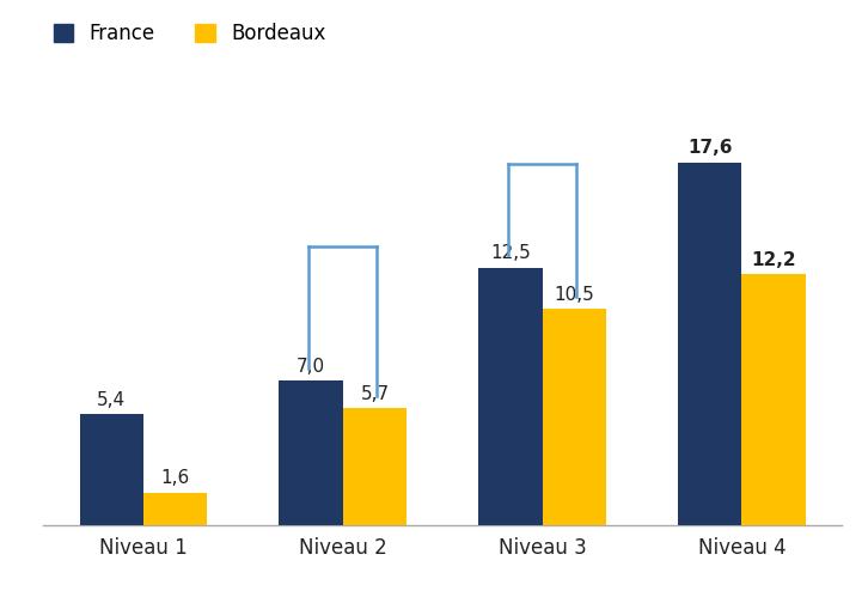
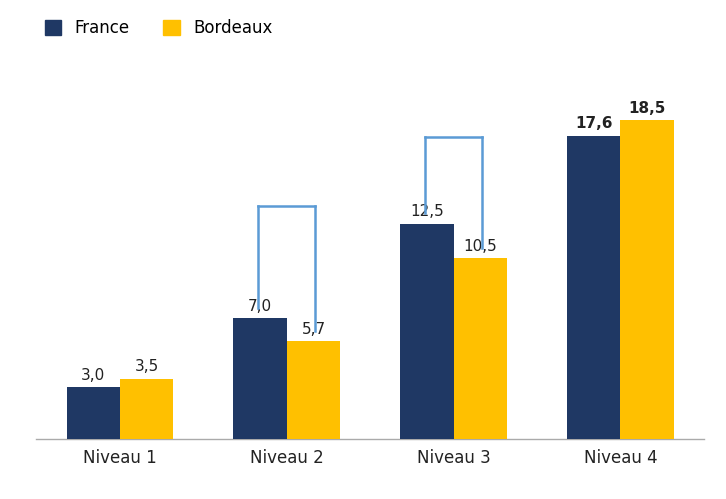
France/Niveau 1: 5,4 -> 3,0
Bordeaux/Niveau 1: 1,6 -> 3,5
Bordeaux/Niveau 4: 12,2 -> 18,5
